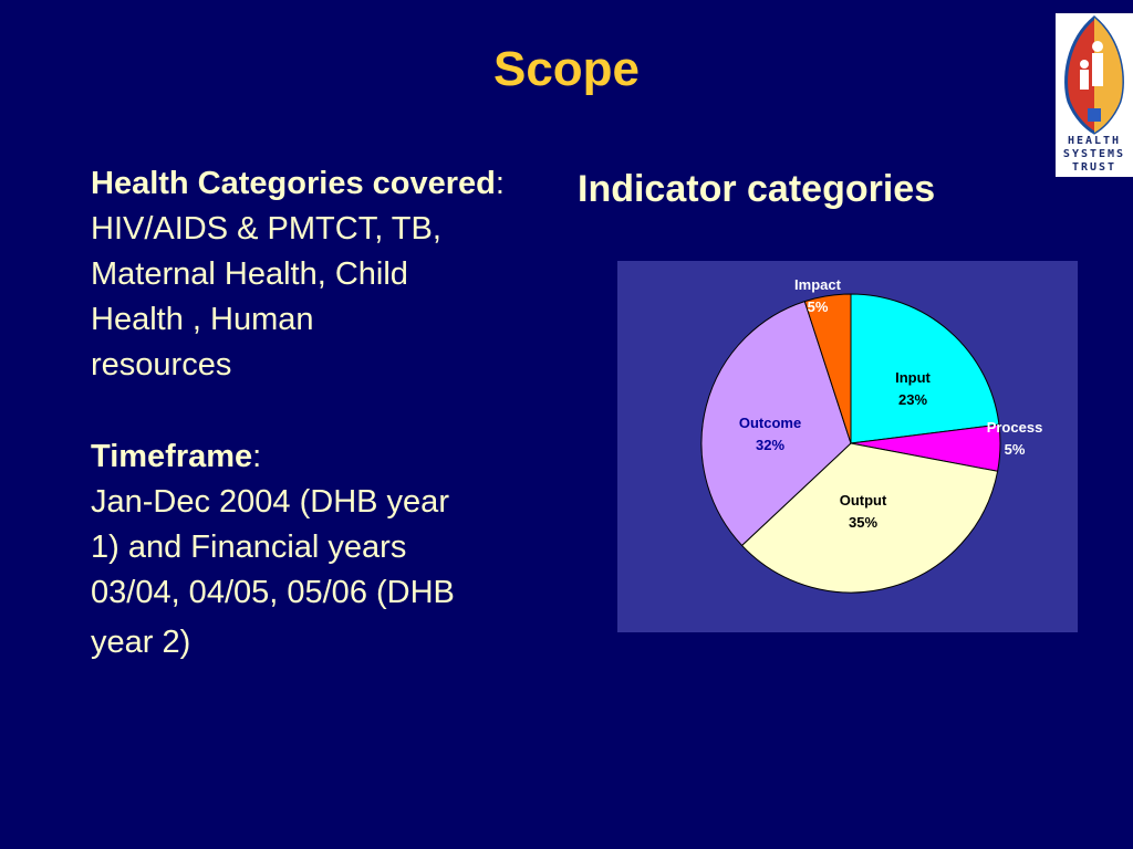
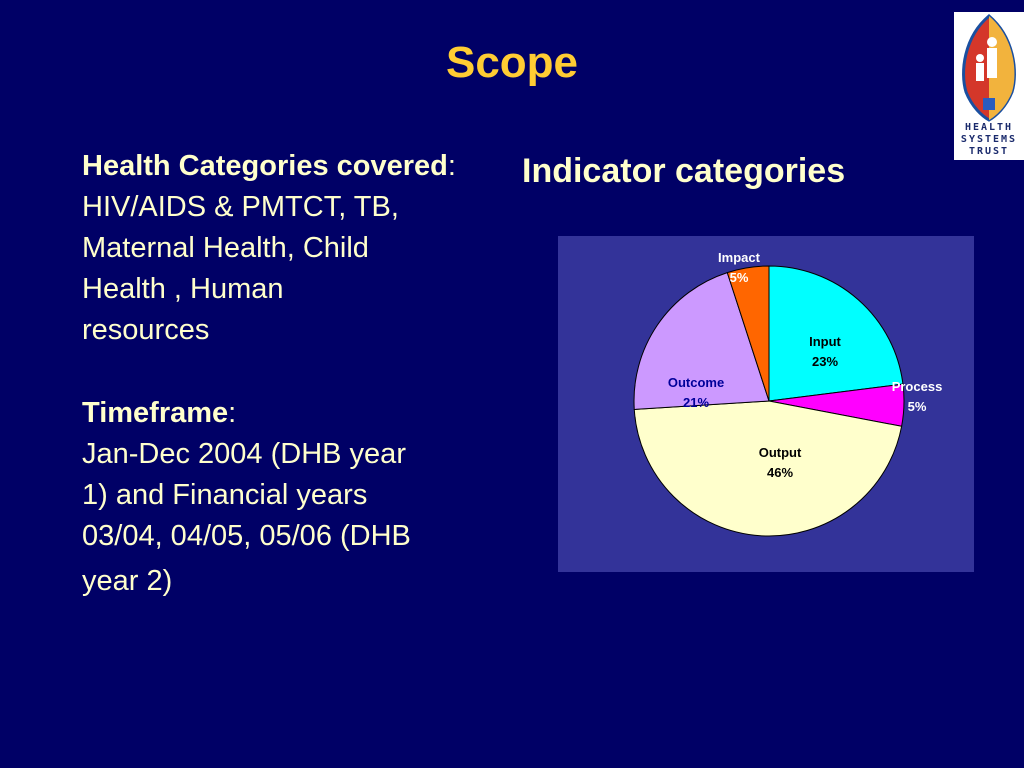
Output: 35% -> 46%
Outcome: 32% -> 21%
